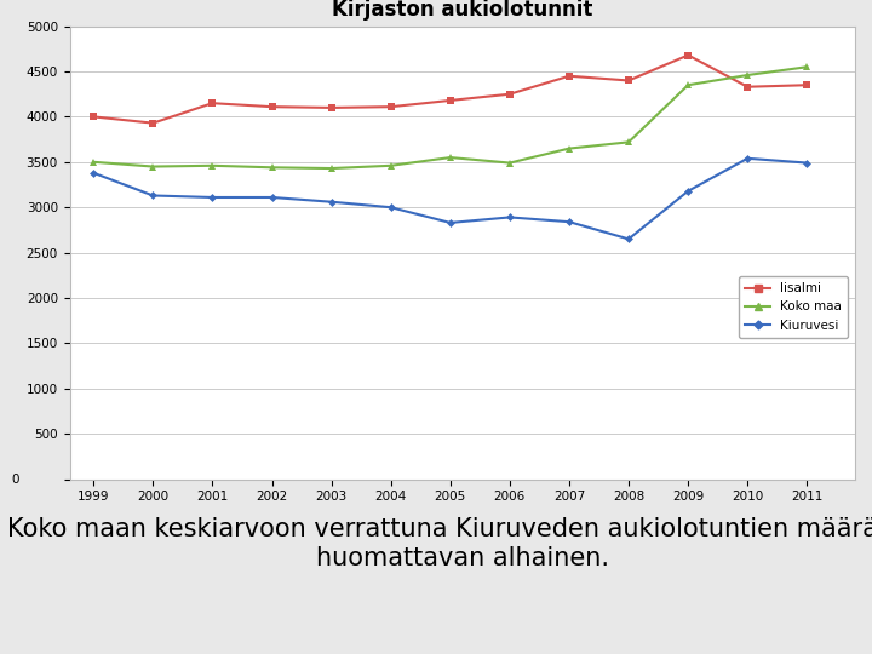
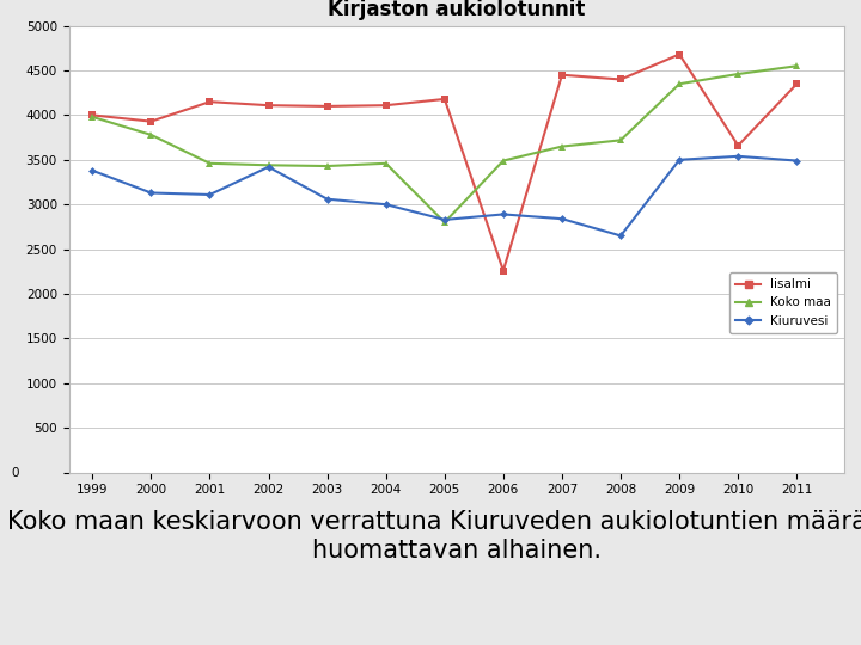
Koko maa/1999: 3500 -> 3980
Koko maa/2000: 3450 -> 3780
Kiuruvesi/2002: 3110 -> 3420
Koko maa/2005: 3550 -> 2800
Iisalmi/2006: 4250 -> 2260
Kiuruvesi/2009: 3180 -> 3500
Iisalmi/2010: 4330 -> 3660
